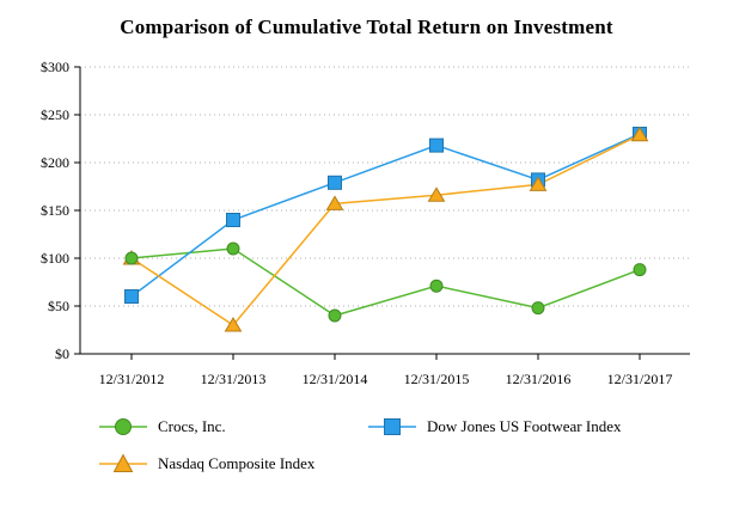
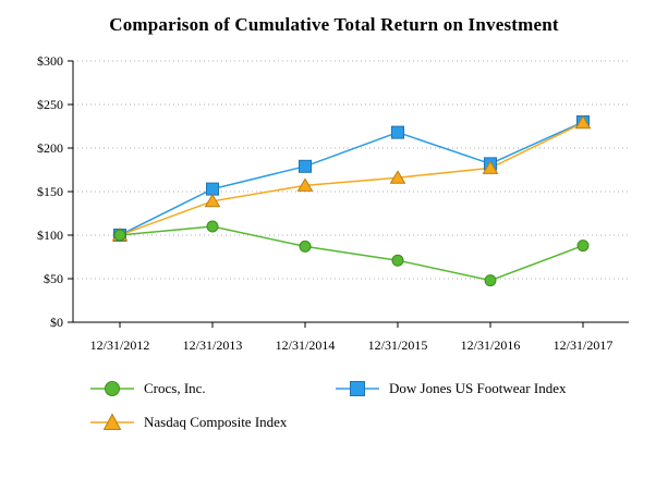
Dow Jones US Footwear Index/12/31/2012: $60 -> $100
Dow Jones US Footwear Index/12/31/2013: $140 -> $150
Nasdaq Composite Index/12/31/2013: $30 -> $140
Crocs, Inc./12/31/2014: $40 -> $90
